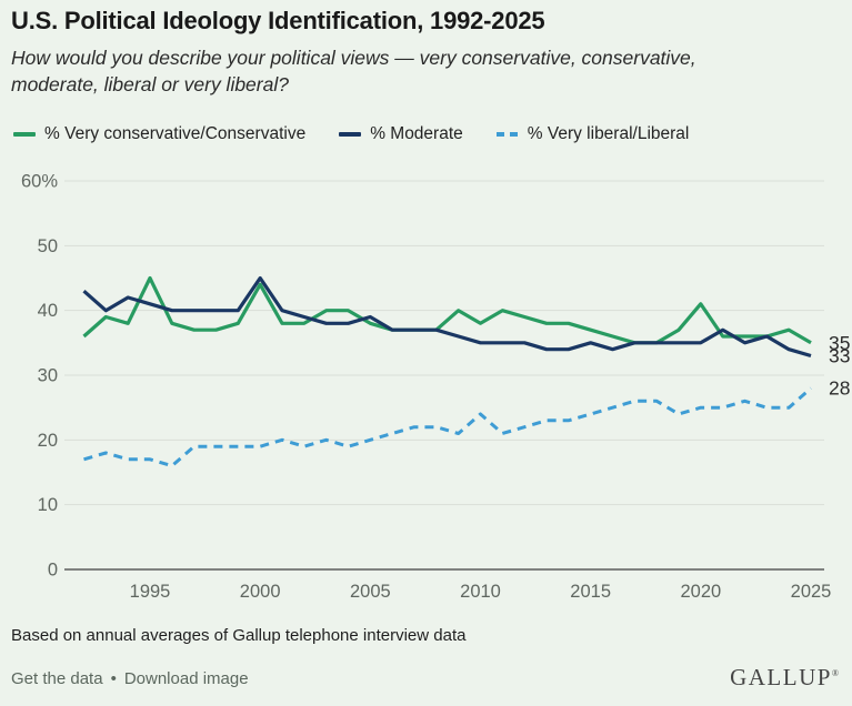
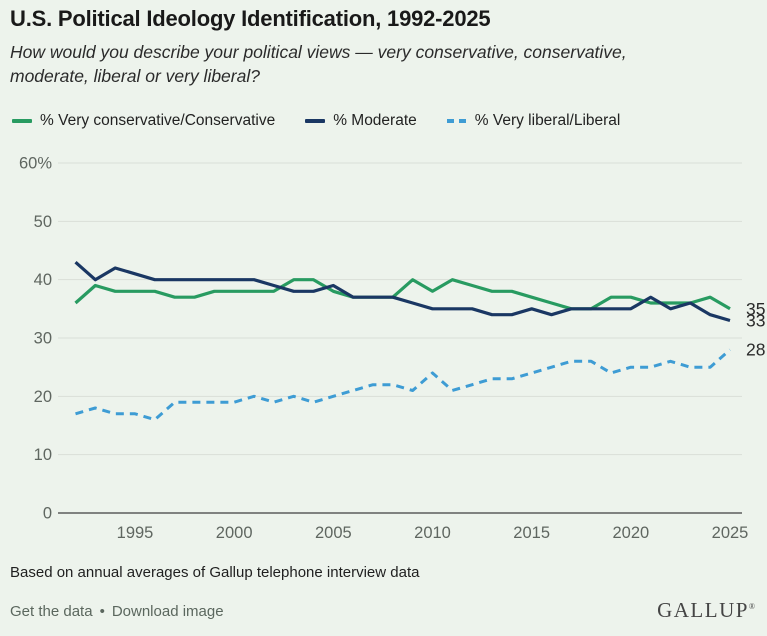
% Very conservative/Conservative/1995: 45% -> 38%
% Very conservative/Conservative/2000: 44% -> 38%
% Moderate/2000: 45% -> 40%
% Very conservative/Conservative/2020: 41% -> 37%
